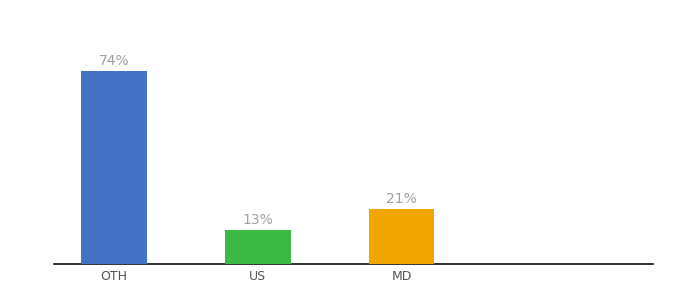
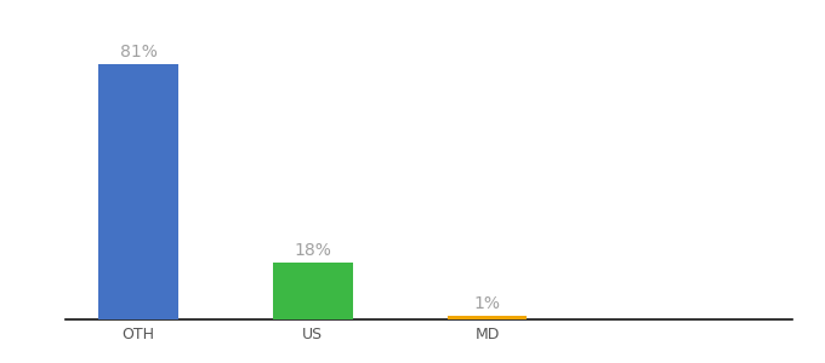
OTH: 74% -> 81%
US: 13% -> 18%
MD: 21% -> 1%
